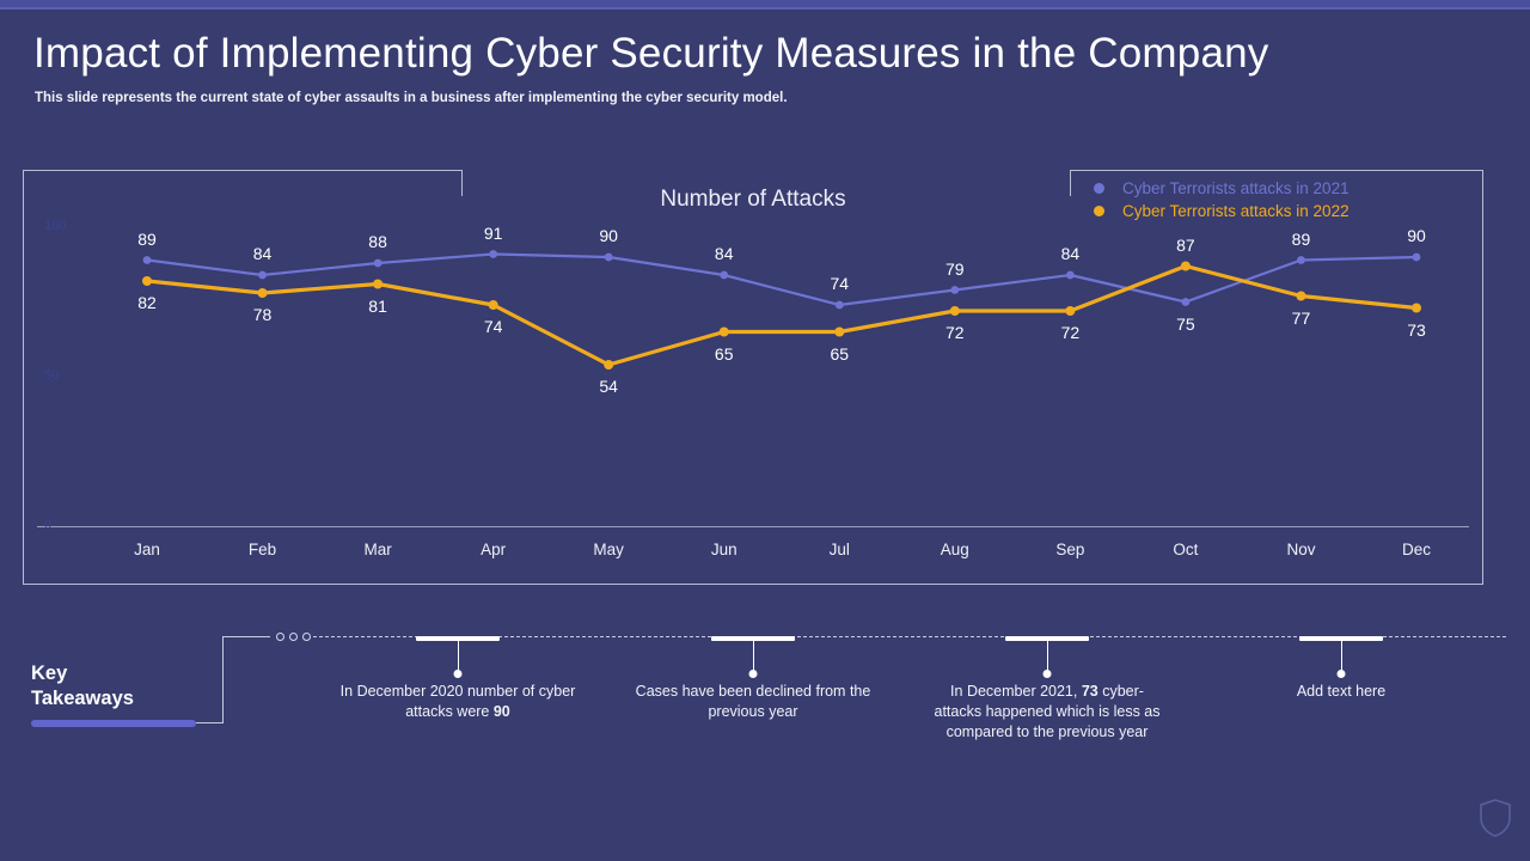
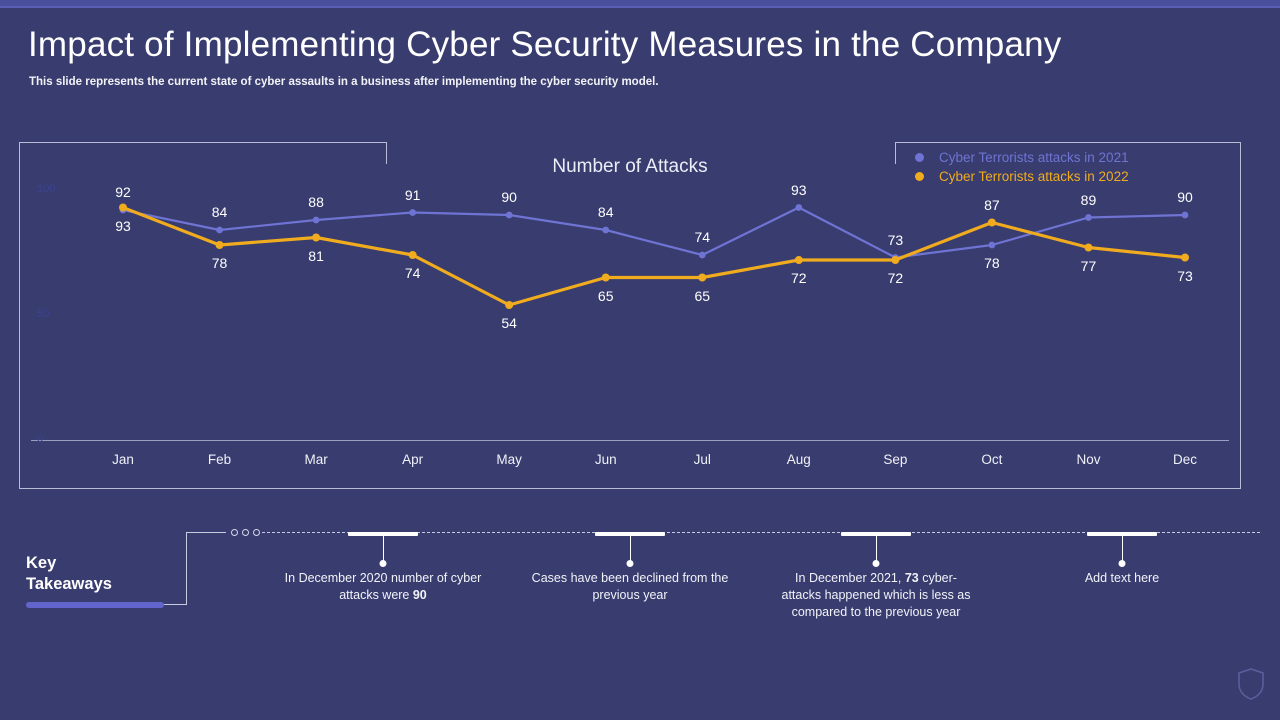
Cyber Terrorists attacks in 2021/Jan: 89 -> 92
Cyber Terrorists attacks in 2022/Jan: 82 -> 93
Cyber Terrorists attacks in 2021/Aug: 79 -> 93
Cyber Terrorists attacks in 2021/Sep: 84 -> 73
Cyber Terrorists attacks in 2021/Oct: 75 -> 78
